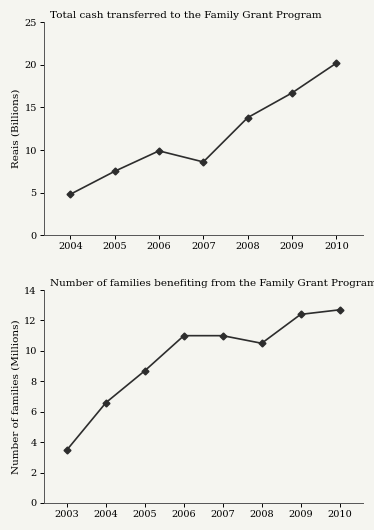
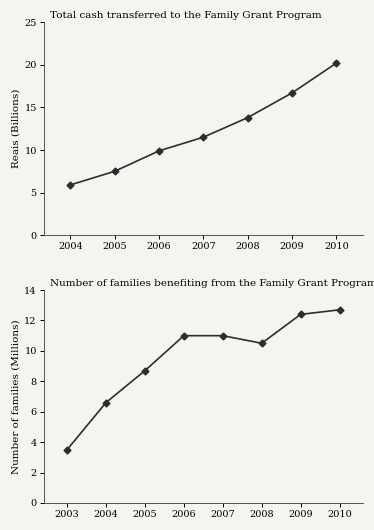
Total cash transferred to the Family Grant Program/2004: 4.8 -> 5.9
Total cash transferred to the Family Grant Program/2007: 8.6 -> 11.5
